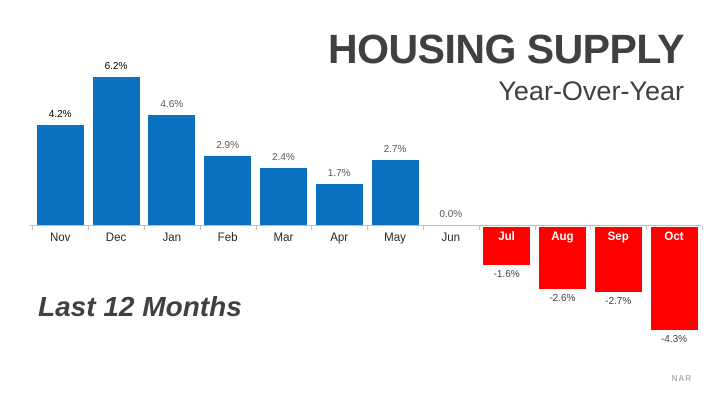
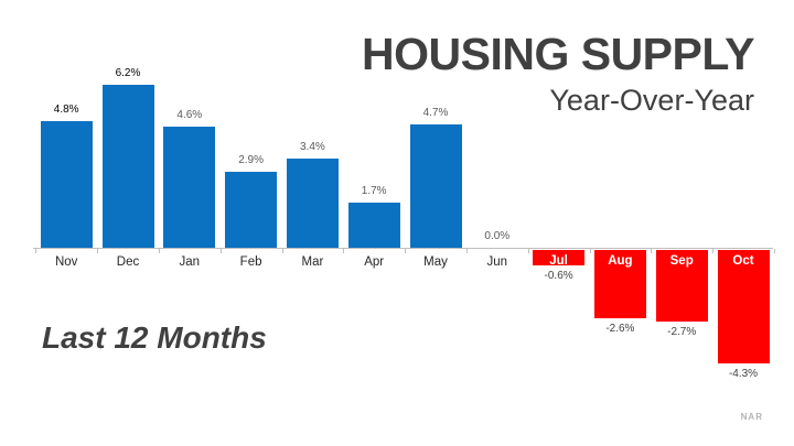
Nov: 4.2% -> 4.8%
Mar: 2.4% -> 3.4%
May: 2.7% -> 4.7%
Jul: -1.6% -> -0.6%
